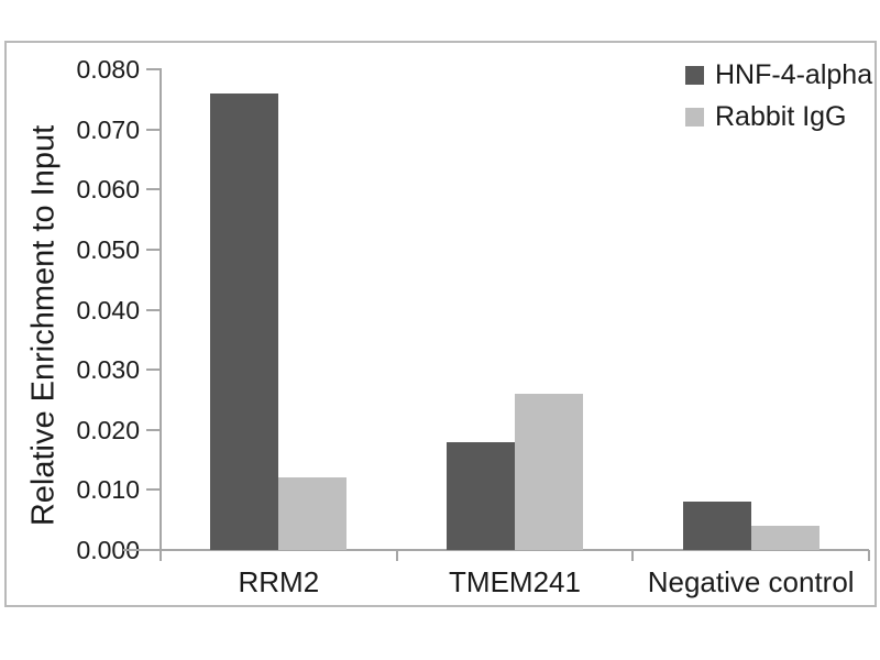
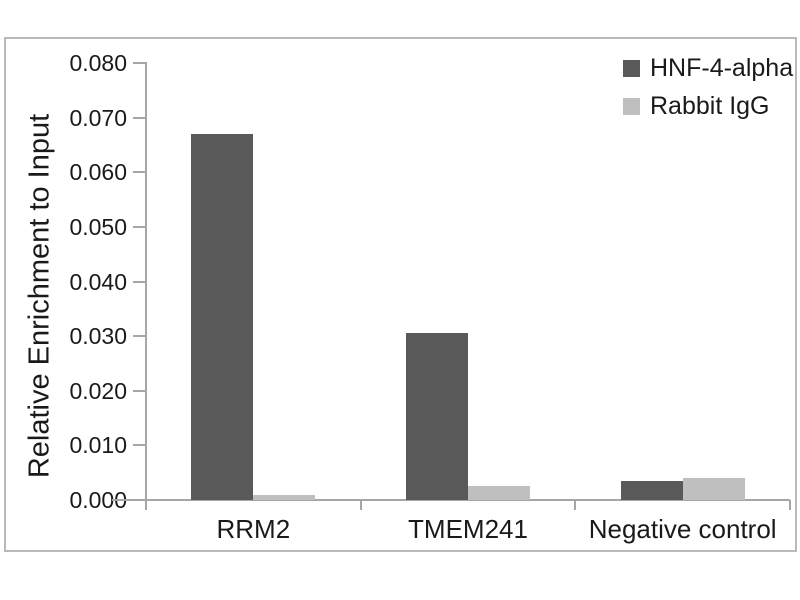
HNF-4-alpha/RRM2: 0.076 -> 0.067
Rabbit IgG/RRM2: 0.012 -> 0.001
HNF-4-alpha/TMEM241: 0.018 -> 0.030
Rabbit IgG/TMEM241: 0.026 -> 0.003
HNF-4-alpha/Negative control: 0.008 -> 0.004
